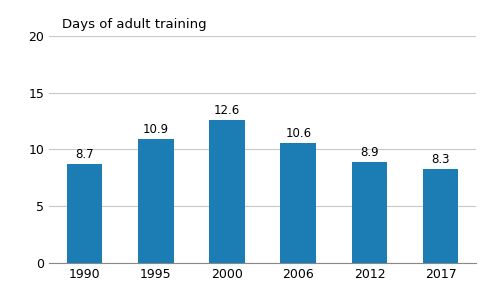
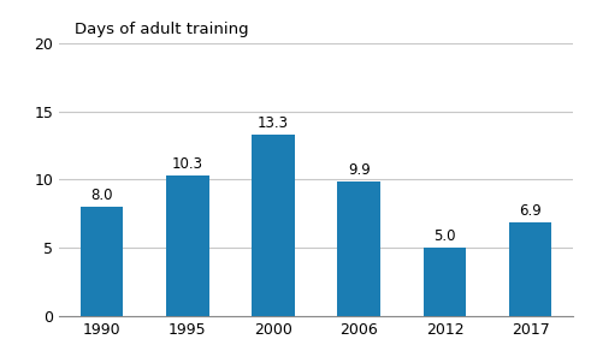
1990: 8.7 -> 8.0
1995: 10.9 -> 10.3
2000: 12.6 -> 13.3
2006: 10.6 -> 9.9
2012: 8.9 -> 5.0
2017: 8.3 -> 6.9
